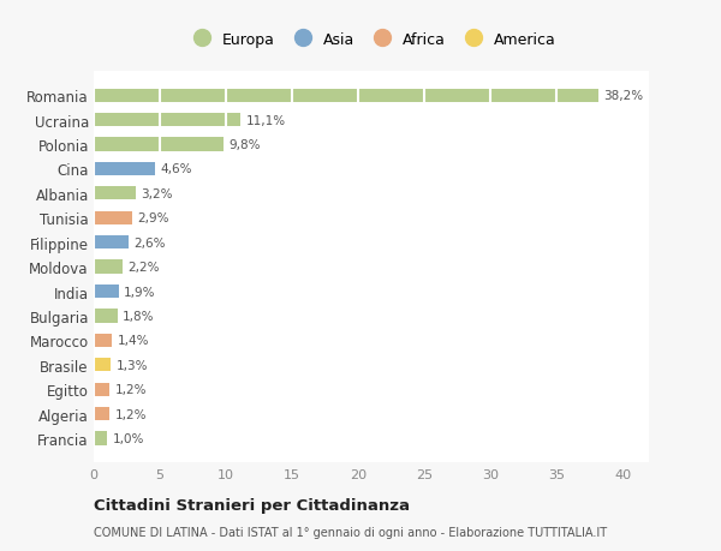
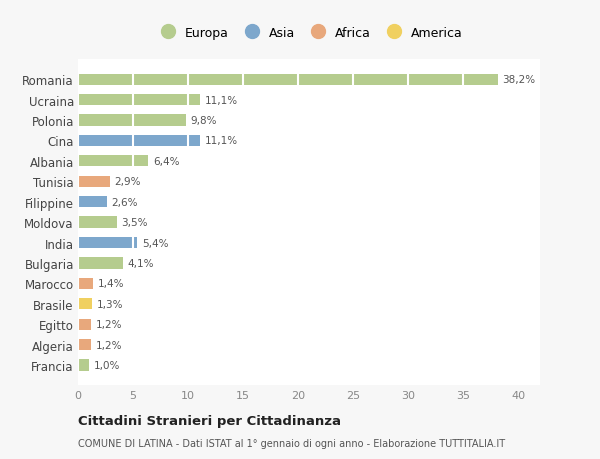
Cina: 4,6% -> 11,1%
Albania: 3,2% -> 6,4%
Moldova: 2,2% -> 3,5%
India: 1,9% -> 5,4%
Bulgaria: 1,8% -> 4,1%
